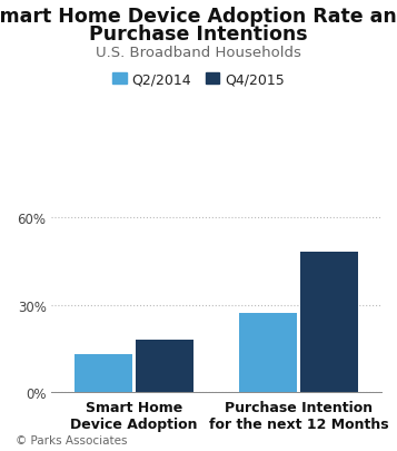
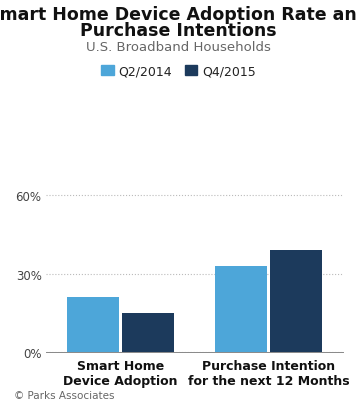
Q2/2014/Smart Home Device Adoption: 13% -> 21%
Q4/2015/Smart Home Device Adoption: 18% -> 15%
Q2/2014/Purchase Intention for the next 12 Months: 27% -> 33%
Q4/2015/Purchase Intention for the next 12 Months: 48% -> 39%
